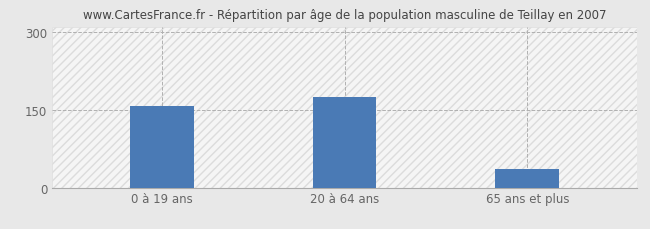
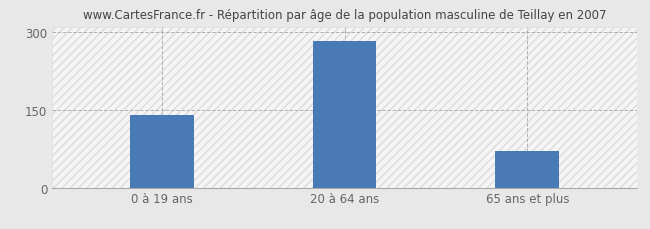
0 à 19 ans: 158 -> 140
20 à 64 ans: 174 -> 283
65 ans et plus: 36 -> 70
